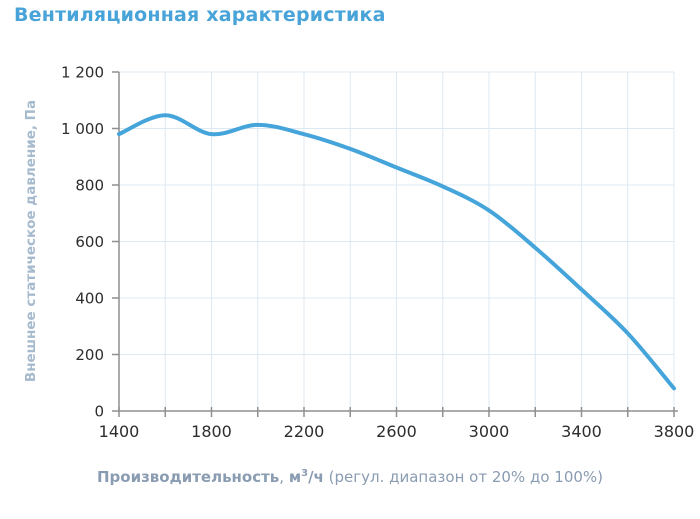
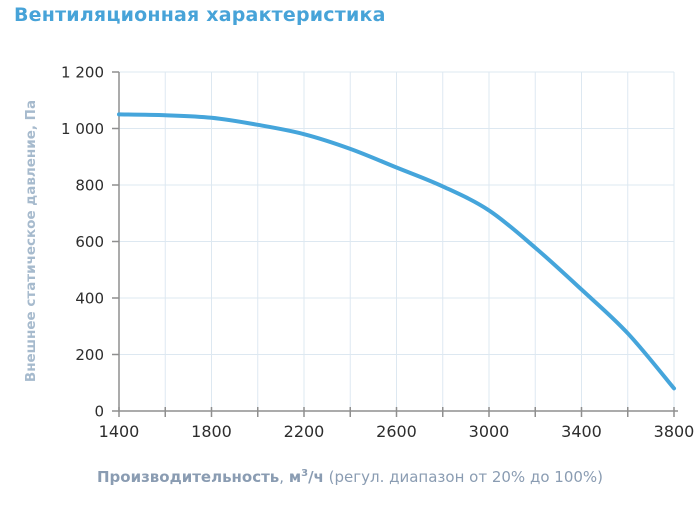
1400: 980 -> 1050
1800: 980 -> 1040
